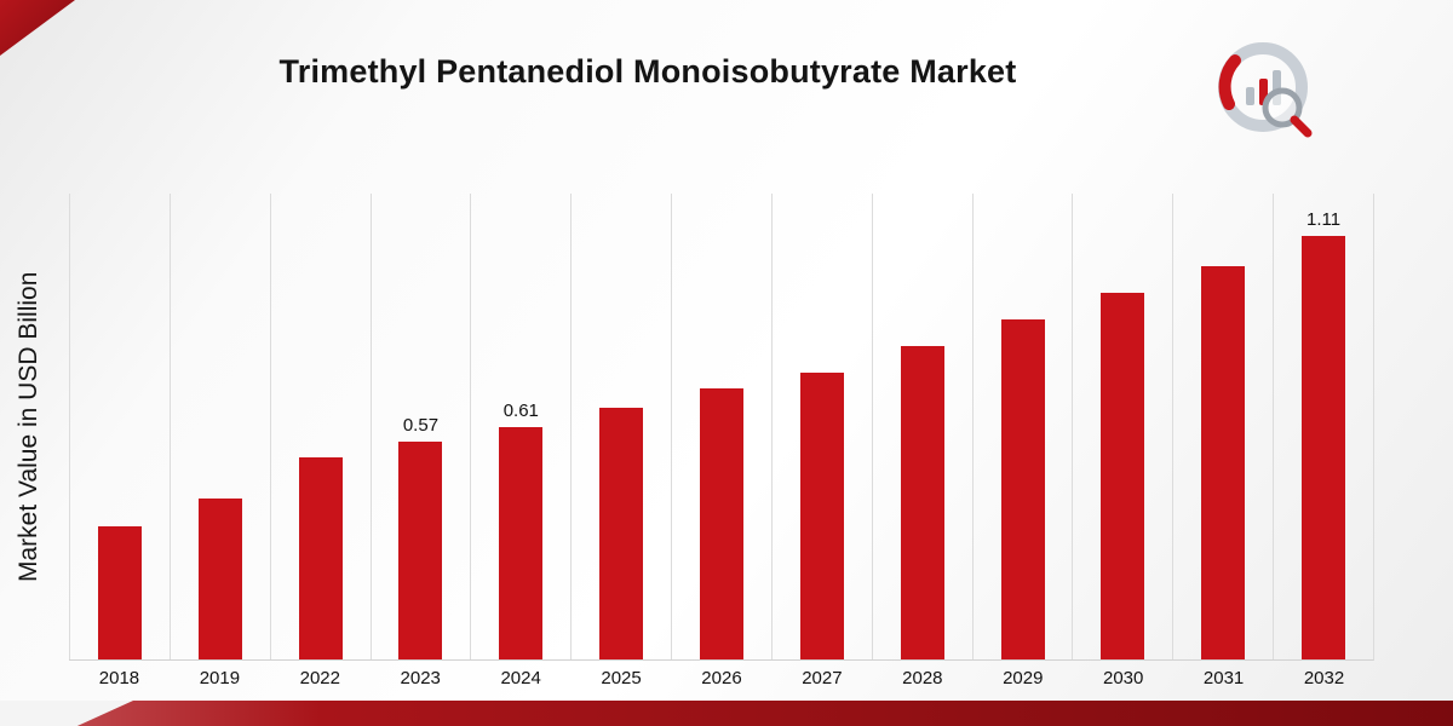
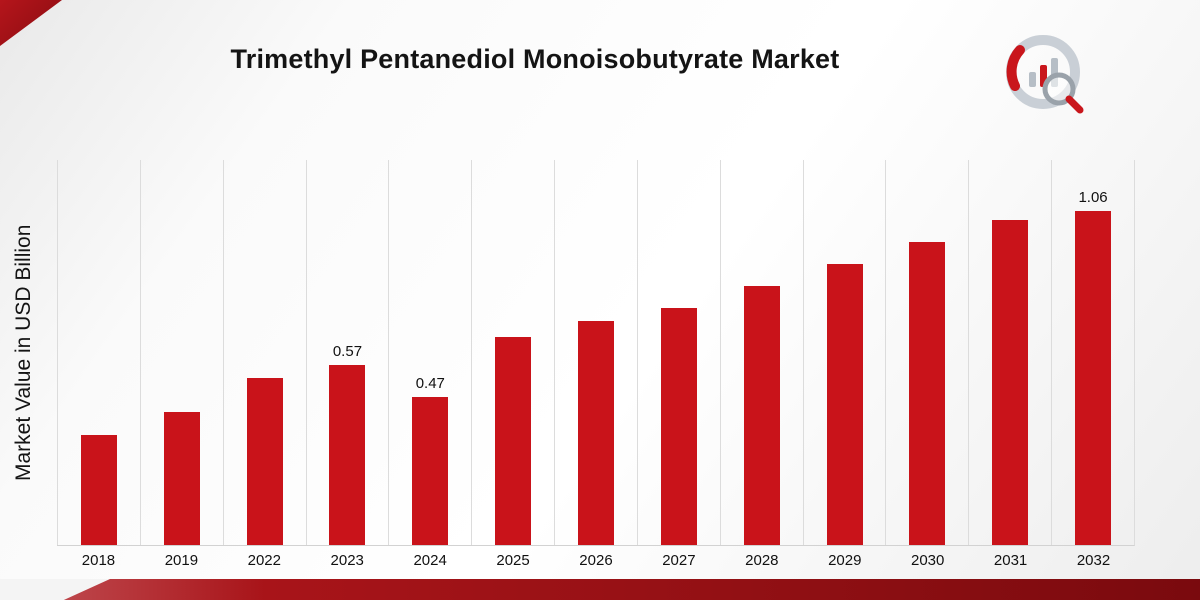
2024: 0.61 -> 0.47
2032: 1.11 -> 1.06
